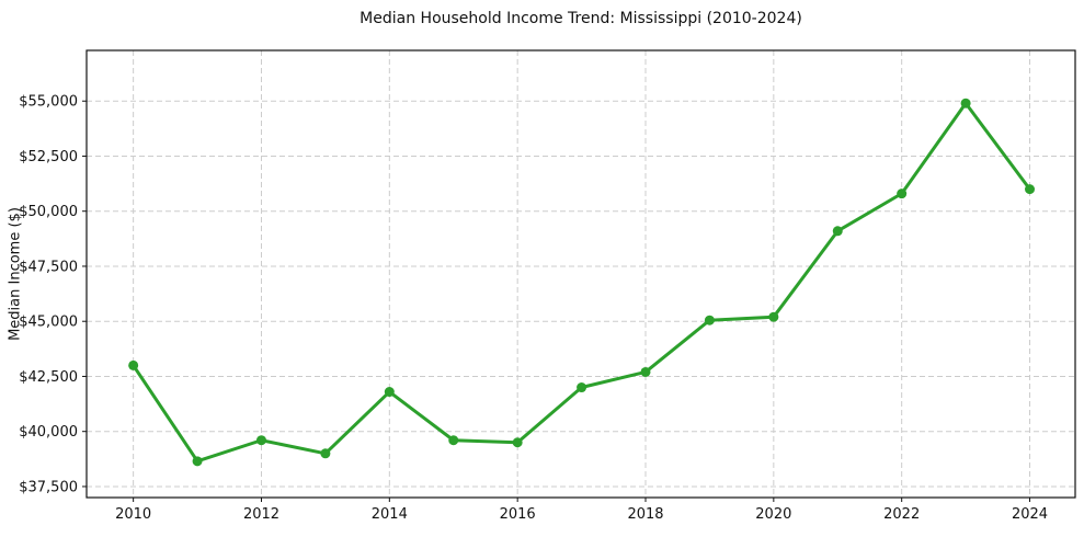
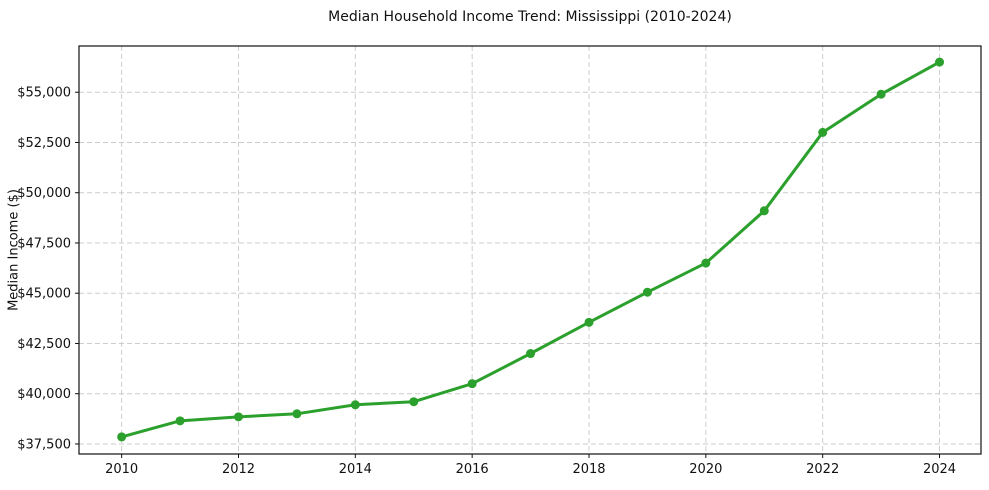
2010: $43000 -> $37800
2012: $39600 -> $38800
2014: $41800 -> $39400
2016: $39500 -> $40500
2018: $42700 -> $43600
2020: $45200 -> $46500
2022: $50800 -> $53000
2024: $51000 -> $56500
